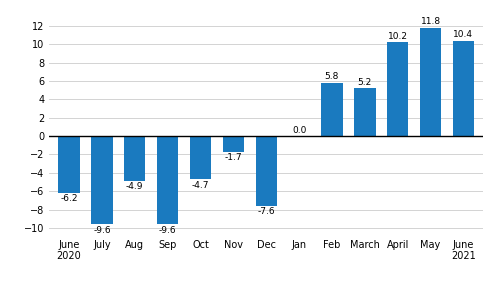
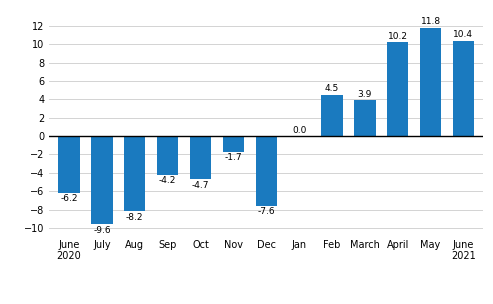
Aug: -4.9 -> -8.2
Sep: -9.6 -> -4.2
Feb: 5.8 -> 4.5
March: 5.2 -> 3.9
